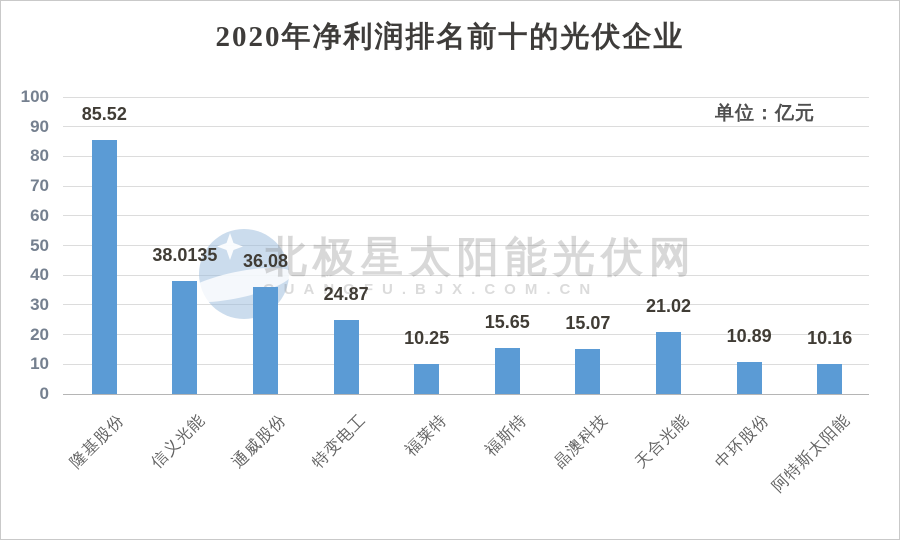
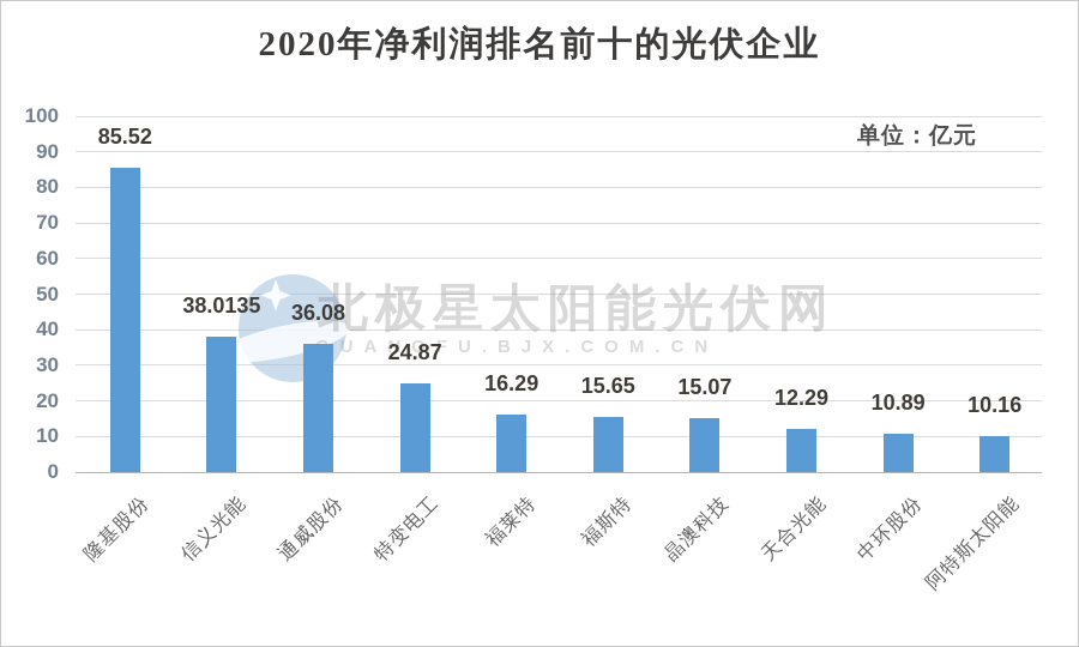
福莱特: 10.25 -> 16.29
天合光能: 21.02 -> 12.29
